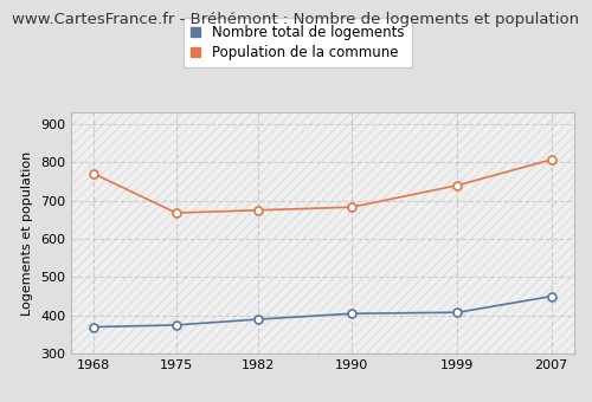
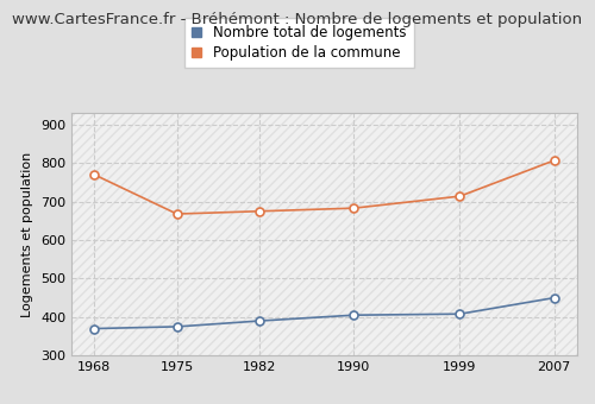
Population de la commune/1999: 740 -> 714
